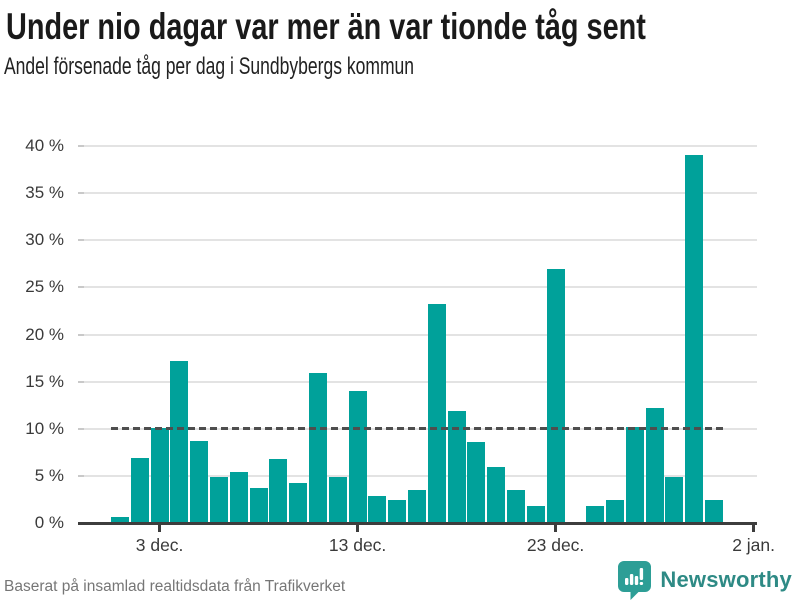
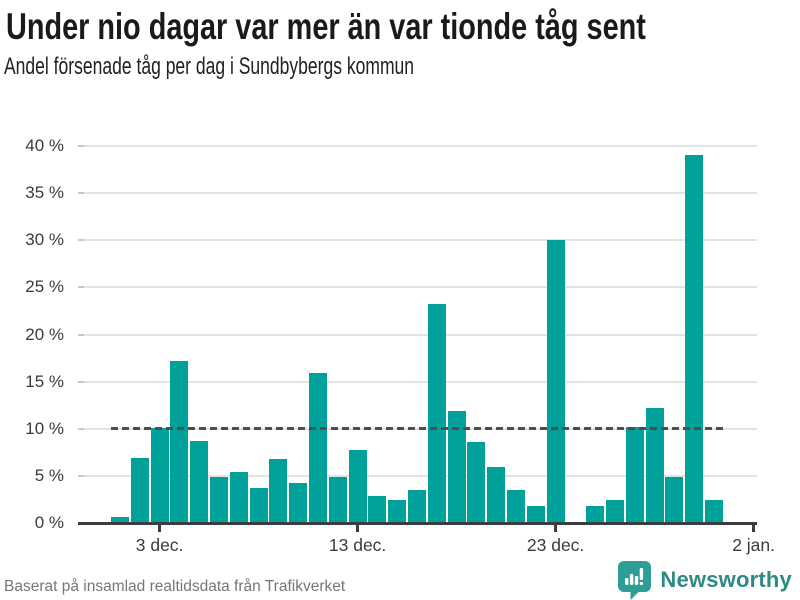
13 dec.: 14% -> 8%
23 dec.: 27% -> 30%
